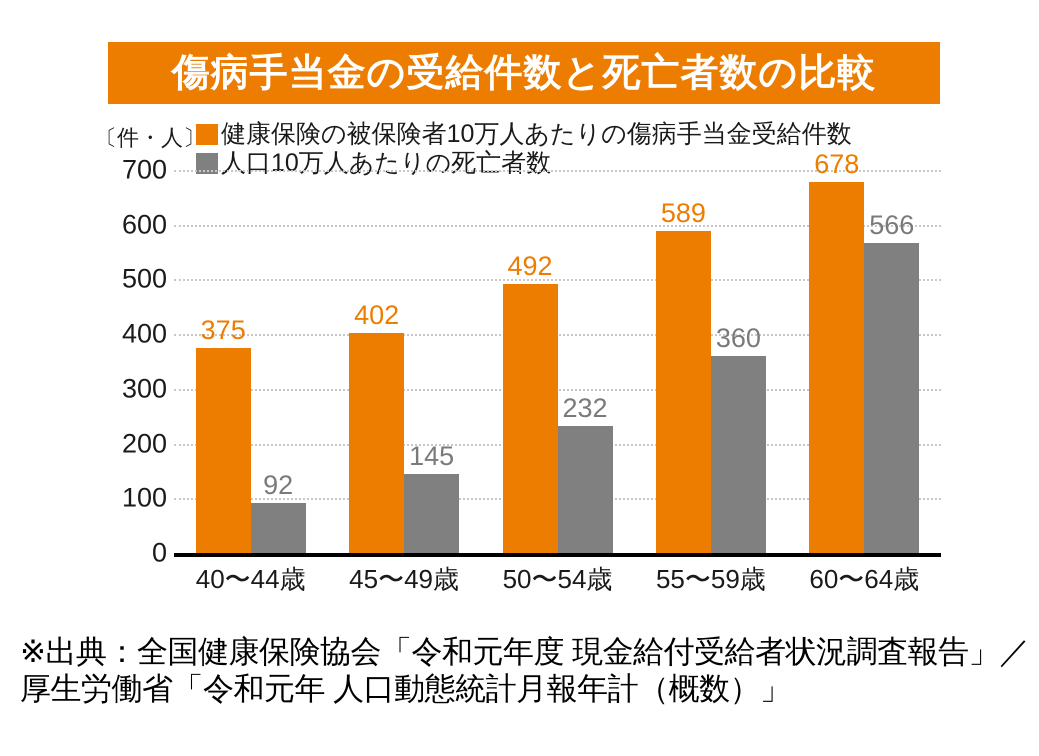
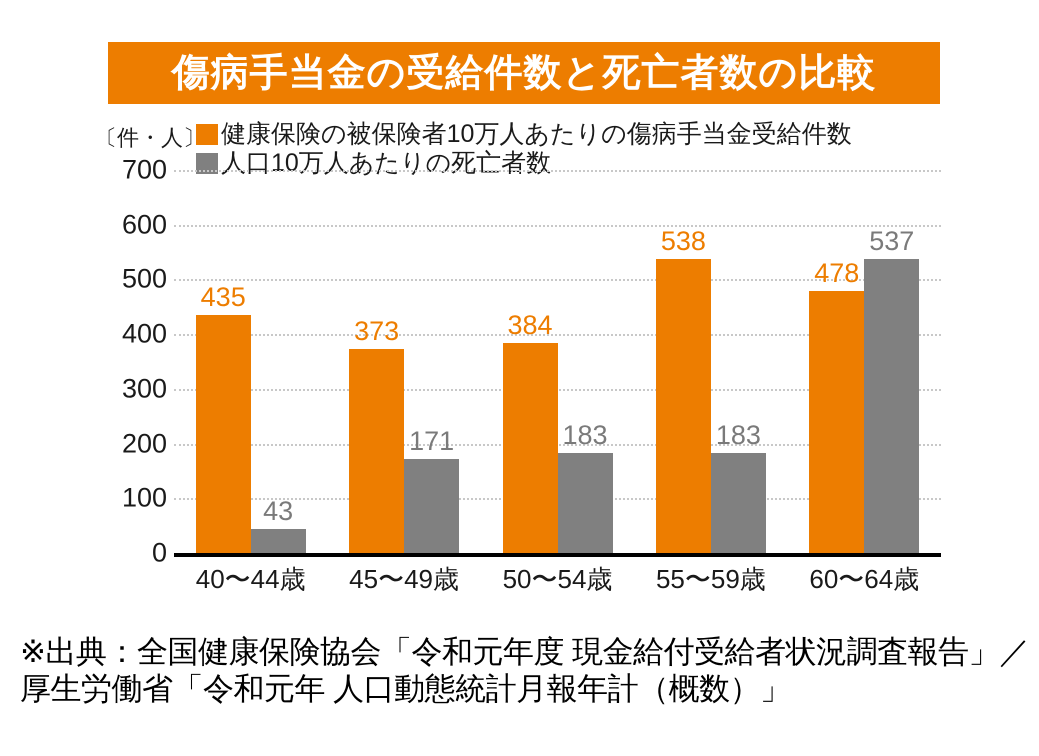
健康保険の被保険者10万人あたりの傷病手当金受給件数/40〜44歳: 375 -> 435
人口10万人あたりの死亡者数/40〜44歳: 92 -> 43
健康保険の被保険者10万人あたりの傷病手当金受給件数/45〜49歳: 402 -> 373
人口10万人あたりの死亡者数/45〜49歳: 145 -> 171
健康保険の被保険者10万人あたりの傷病手当金受給件数/50〜54歳: 492 -> 384
人口10万人あたりの死亡者数/50〜54歳: 232 -> 183
健康保険の被保険者10万人あたりの傷病手当金受給件数/55〜59歳: 589 -> 538
人口10万人あたりの死亡者数/55〜59歳: 360 -> 183
健康保険の被保険者10万人あたりの傷病手当金受給件数/60〜64歳: 678 -> 478
人口10万人あたりの死亡者数/60〜64歳: 566 -> 537
